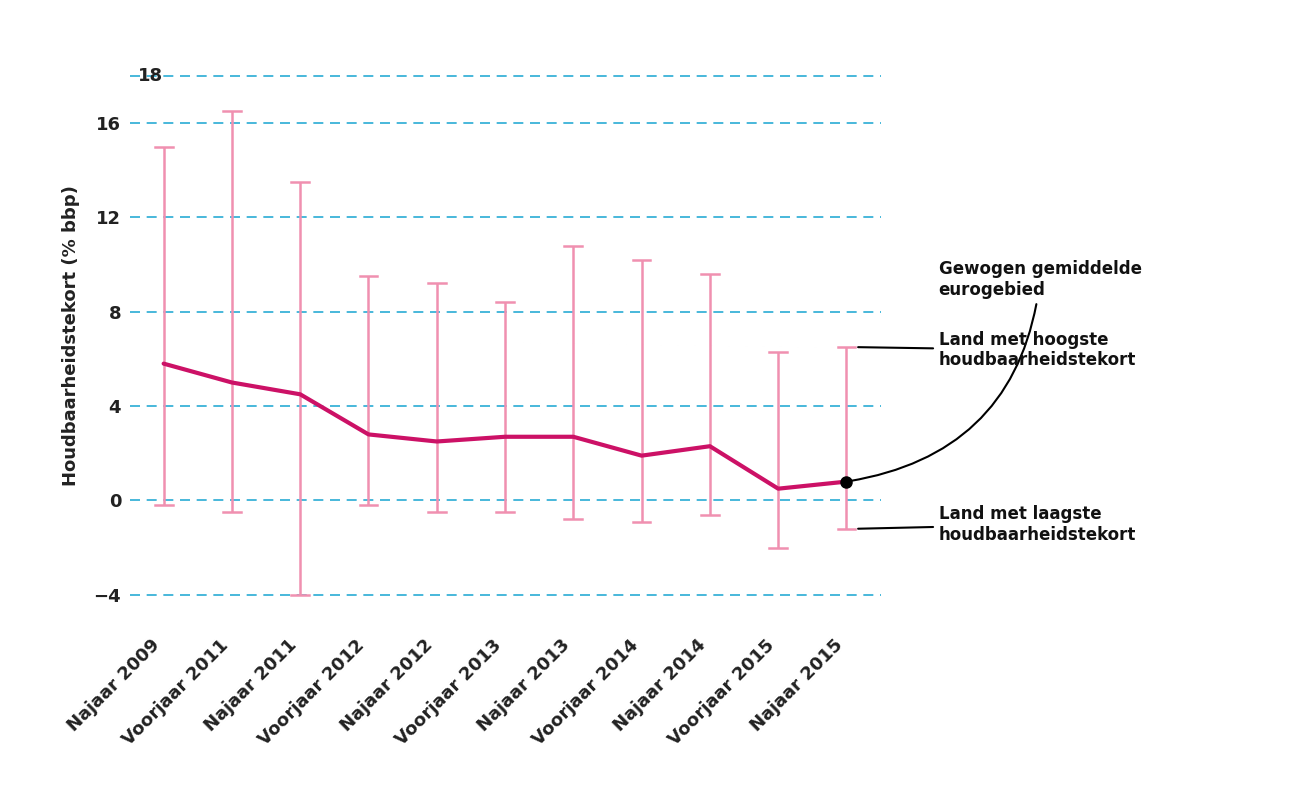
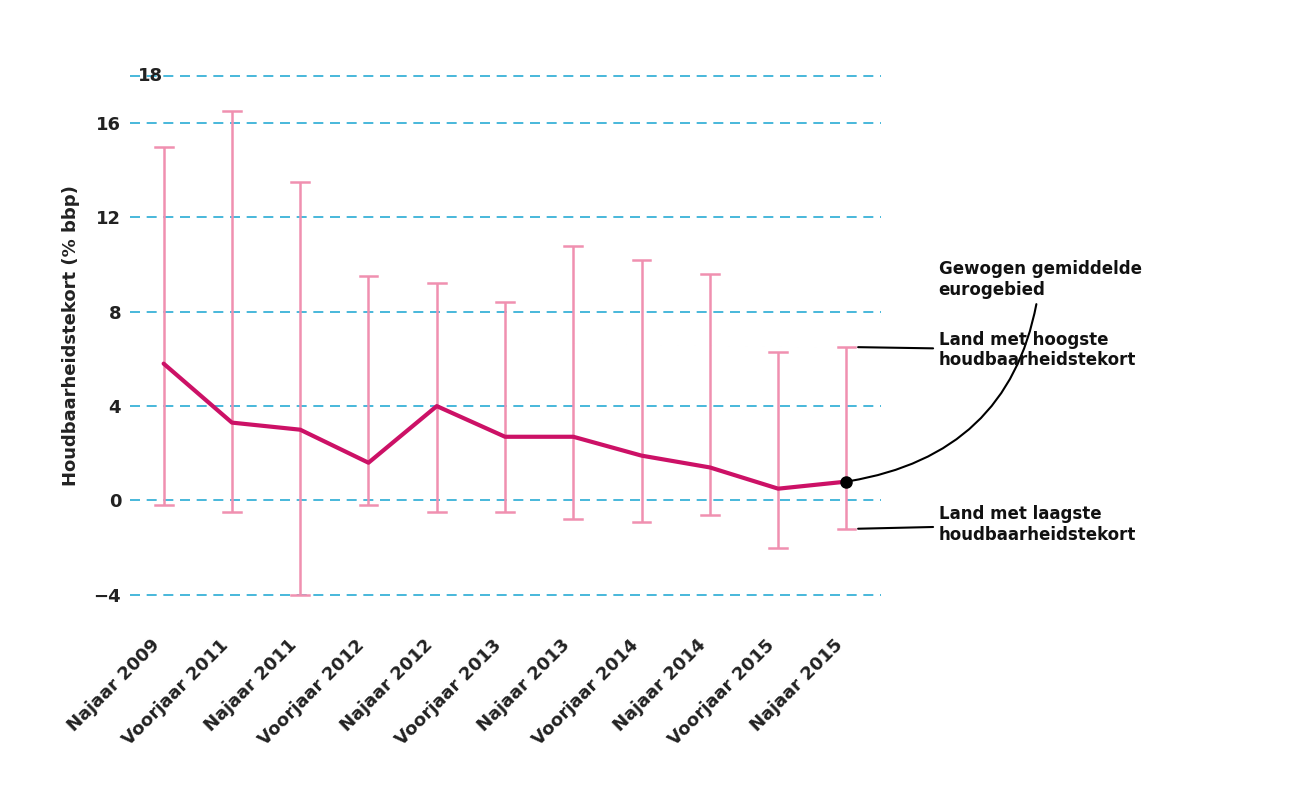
Voorjaar 2011: 5.0 -> 3.3
Najaar 2011: 4.5 -> 3.0
Voorjaar 2012: 2.8 -> 1.6
Najaar 2012: 2.5 -> 4.0
Najaar 2014: 2.3 -> 1.4
